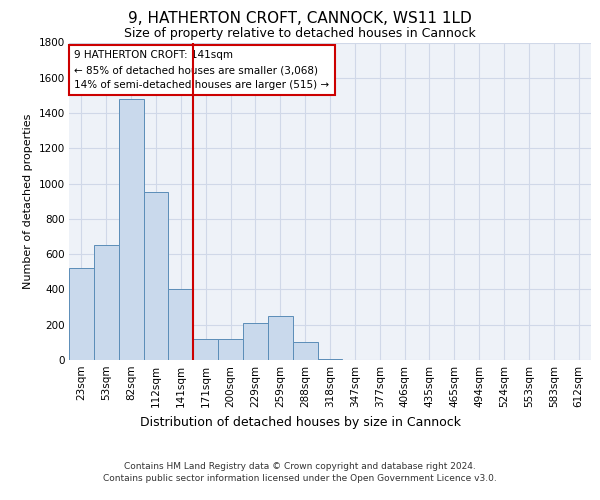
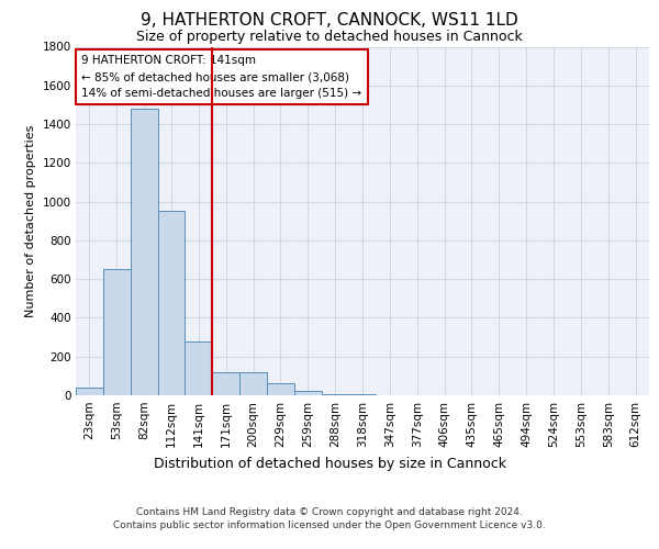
23sqm: 520 -> 40
141sqm: 400 -> 280
229sqm: 210 -> 60
259sqm: 250 -> 20
288sqm: 100 -> 0
